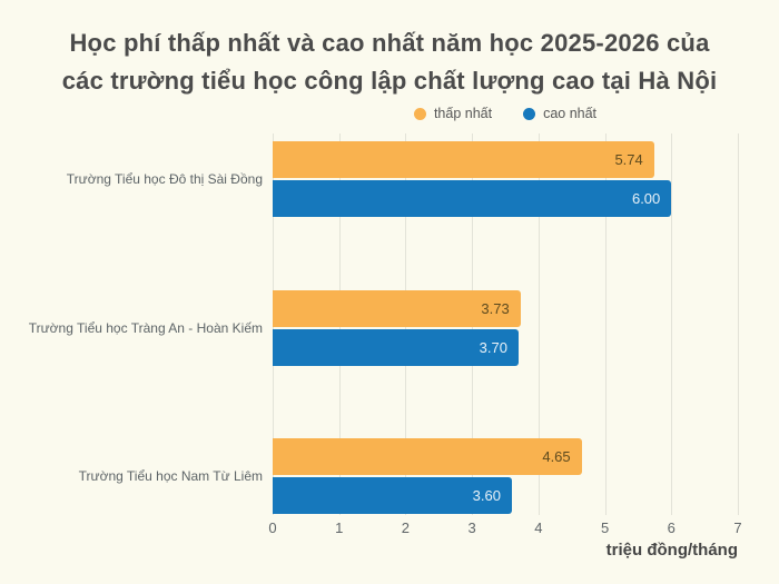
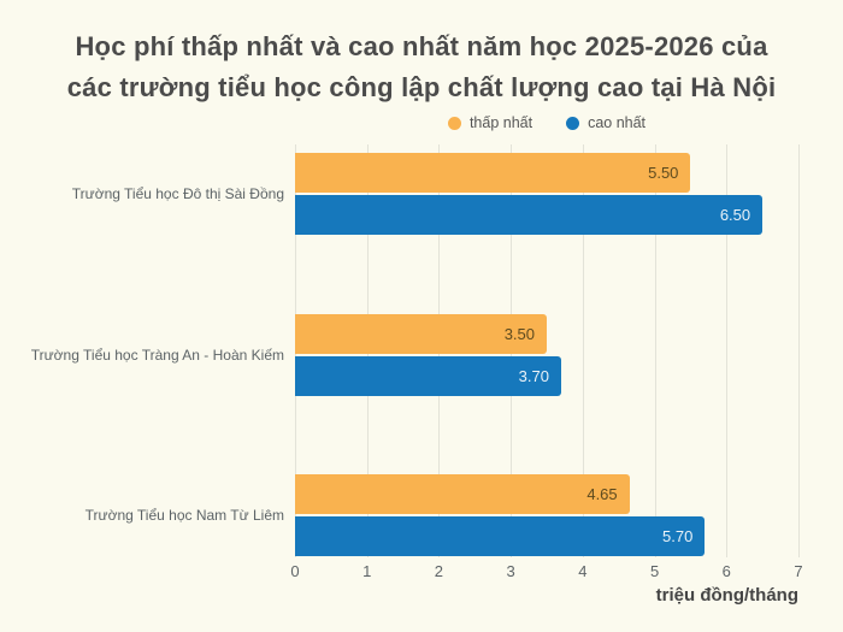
thấp nhất/Trường Tiểu học Đô thị Sài Đồng: 5.74 -> 5.50
cao nhất/Trường Tiểu học Đô thị Sài Đồng: 6.00 -> 6.50
thấp nhất/Trường Tiểu học Tràng An - Hoàn Kiếm: 3.73 -> 3.50
cao nhất/Trường Tiểu học Nam Từ Liêm: 3.60 -> 5.70
